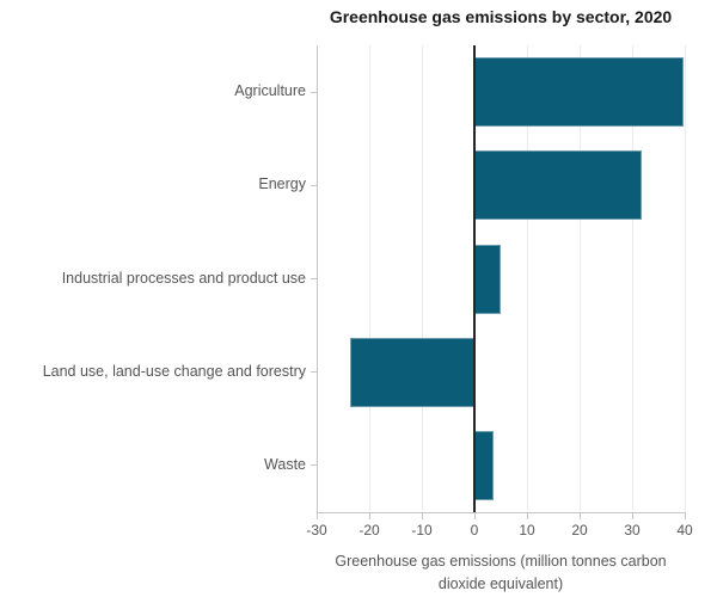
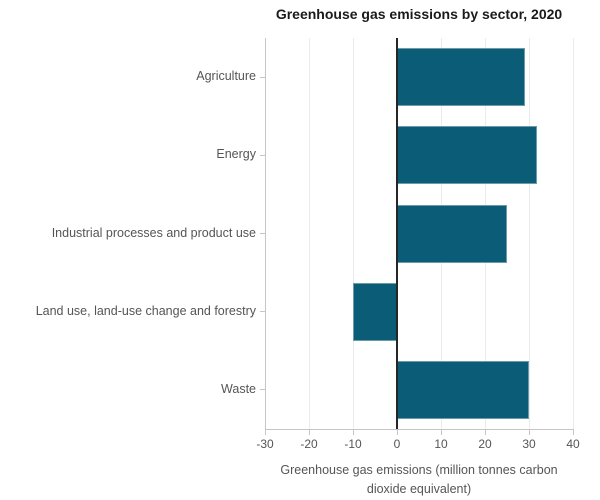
Agriculture: 40 -> 29
Industrial processes and product use: 5 -> 25
Land use, land-use change and forestry: -24 -> -10
Waste: 4 -> 30
